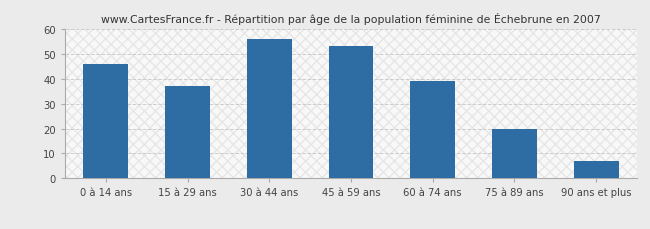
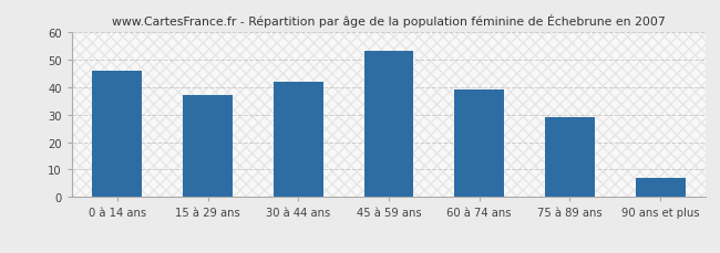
30 à 44 ans: 56 -> 42
75 à 89 ans: 20 -> 29
